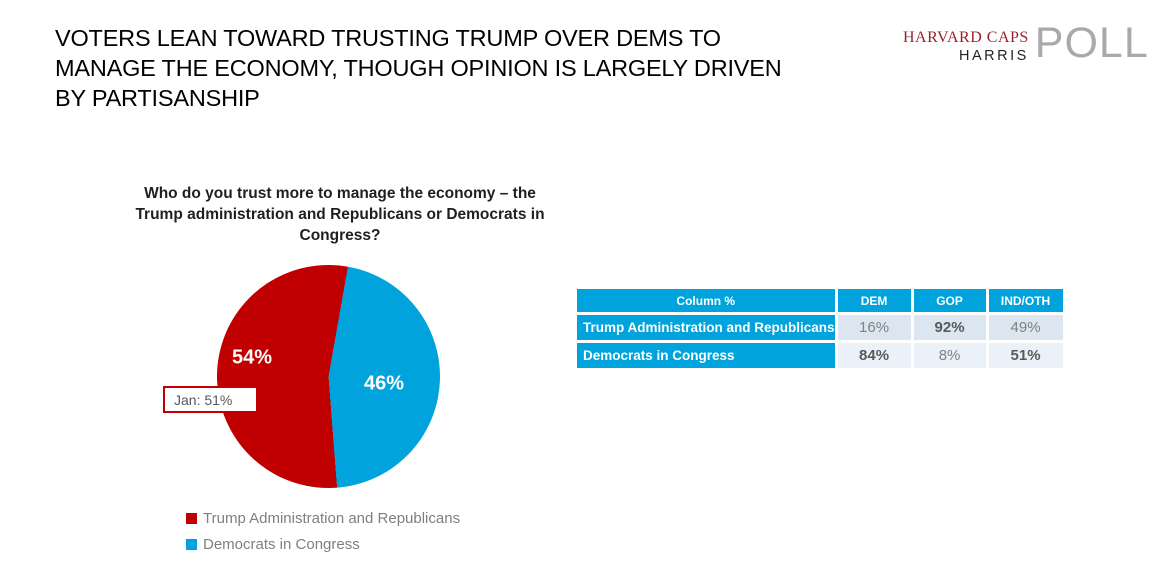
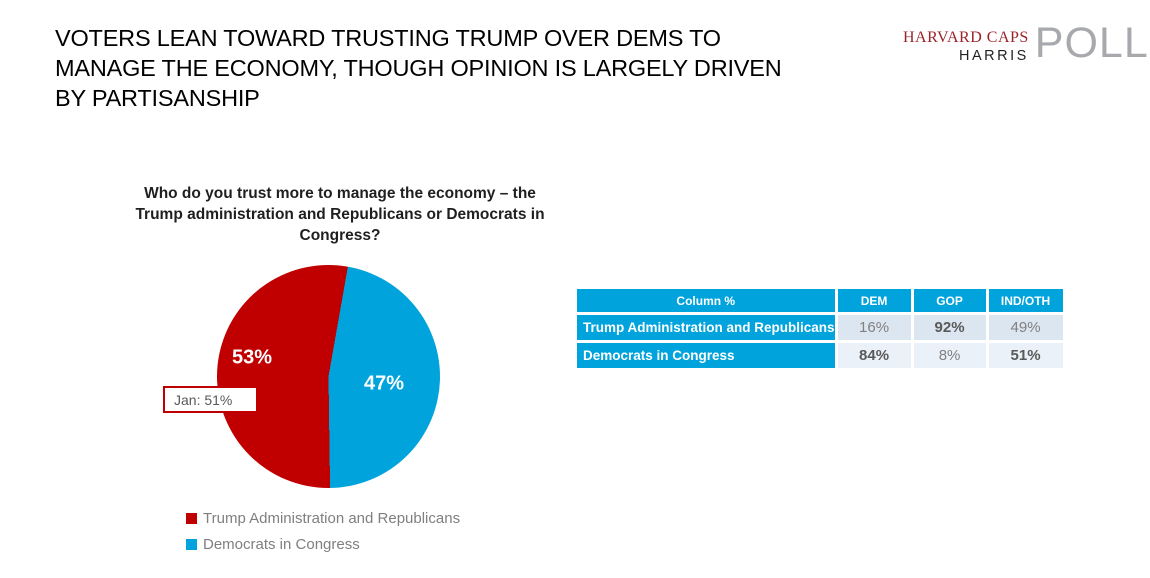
Trump Administration and Republicans: 54% -> 53%
Democrats in Congress: 46% -> 47%
